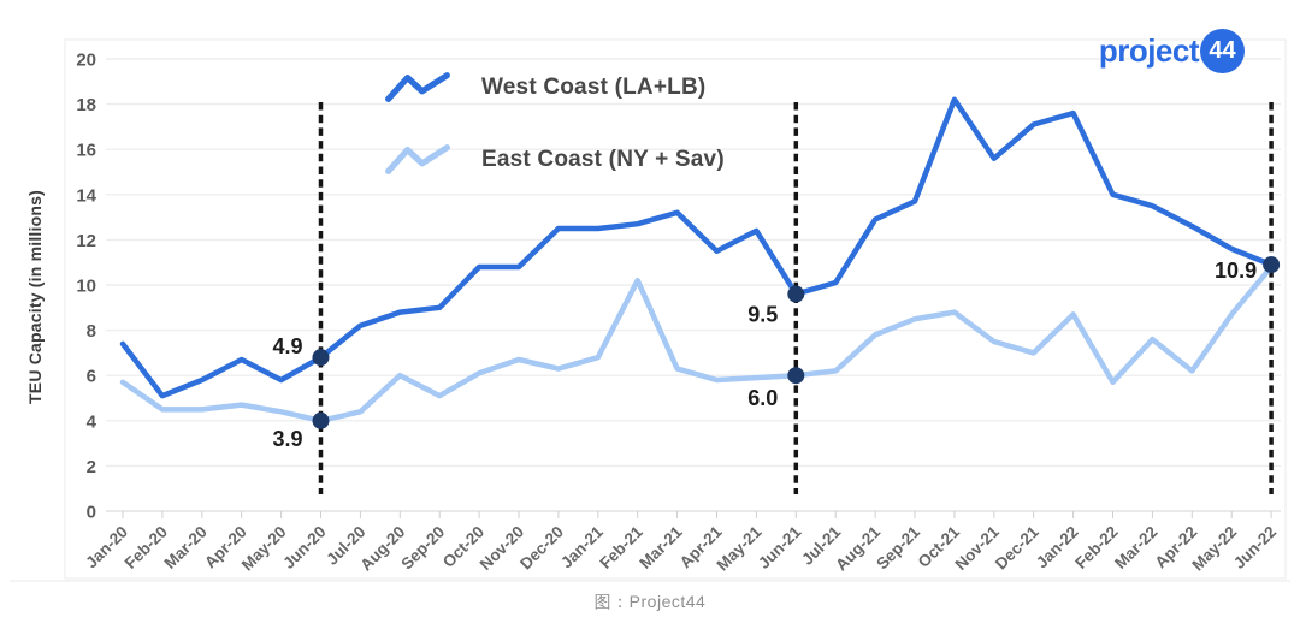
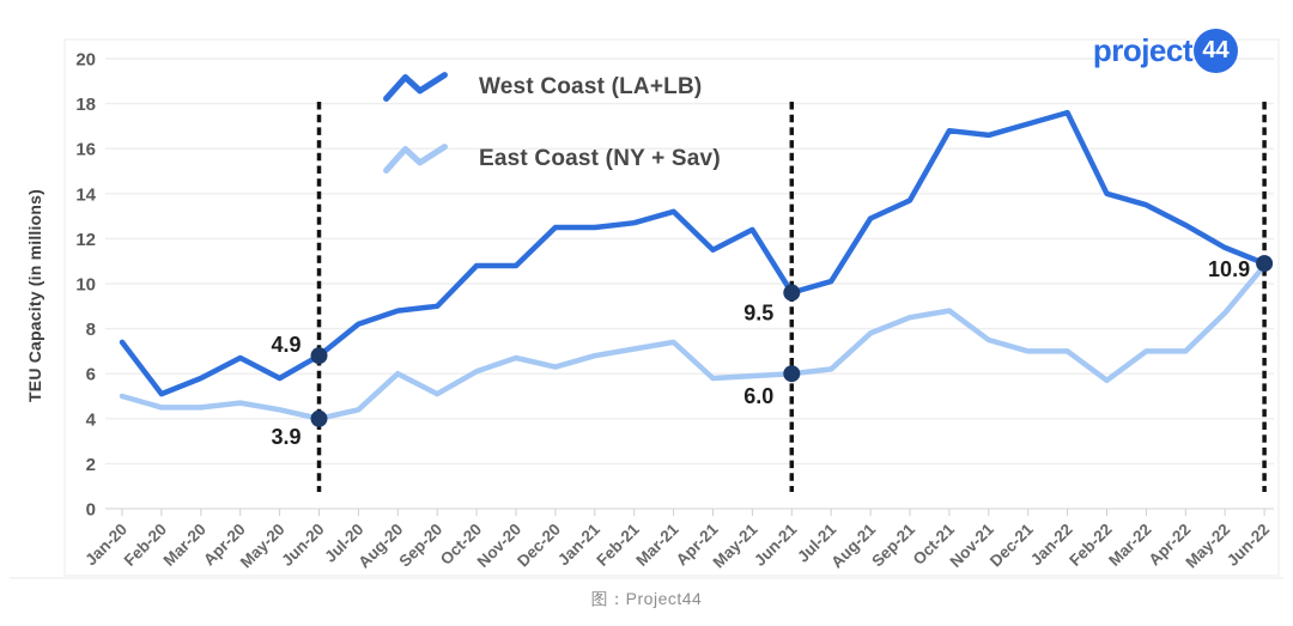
East Coast (NY + Sav)/Jan-20: 5.7 -> 5.0
East Coast (NY + Sav)/Feb-21: 10.2 -> 7.1
East Coast (NY + Sav)/Mar-21: 6.3 -> 7.4
West Coast (LA+LB)/Oct-21: 18.2 -> 16.8
West Coast (LA+LB)/Nov-21: 15.6 -> 16.6
East Coast (NY + Sav)/Jan-22: 8.7 -> 7.0
East Coast (NY + Sav)/Mar-22: 7.6 -> 7.0
East Coast (NY + Sav)/Apr-22: 6.2 -> 7.0
